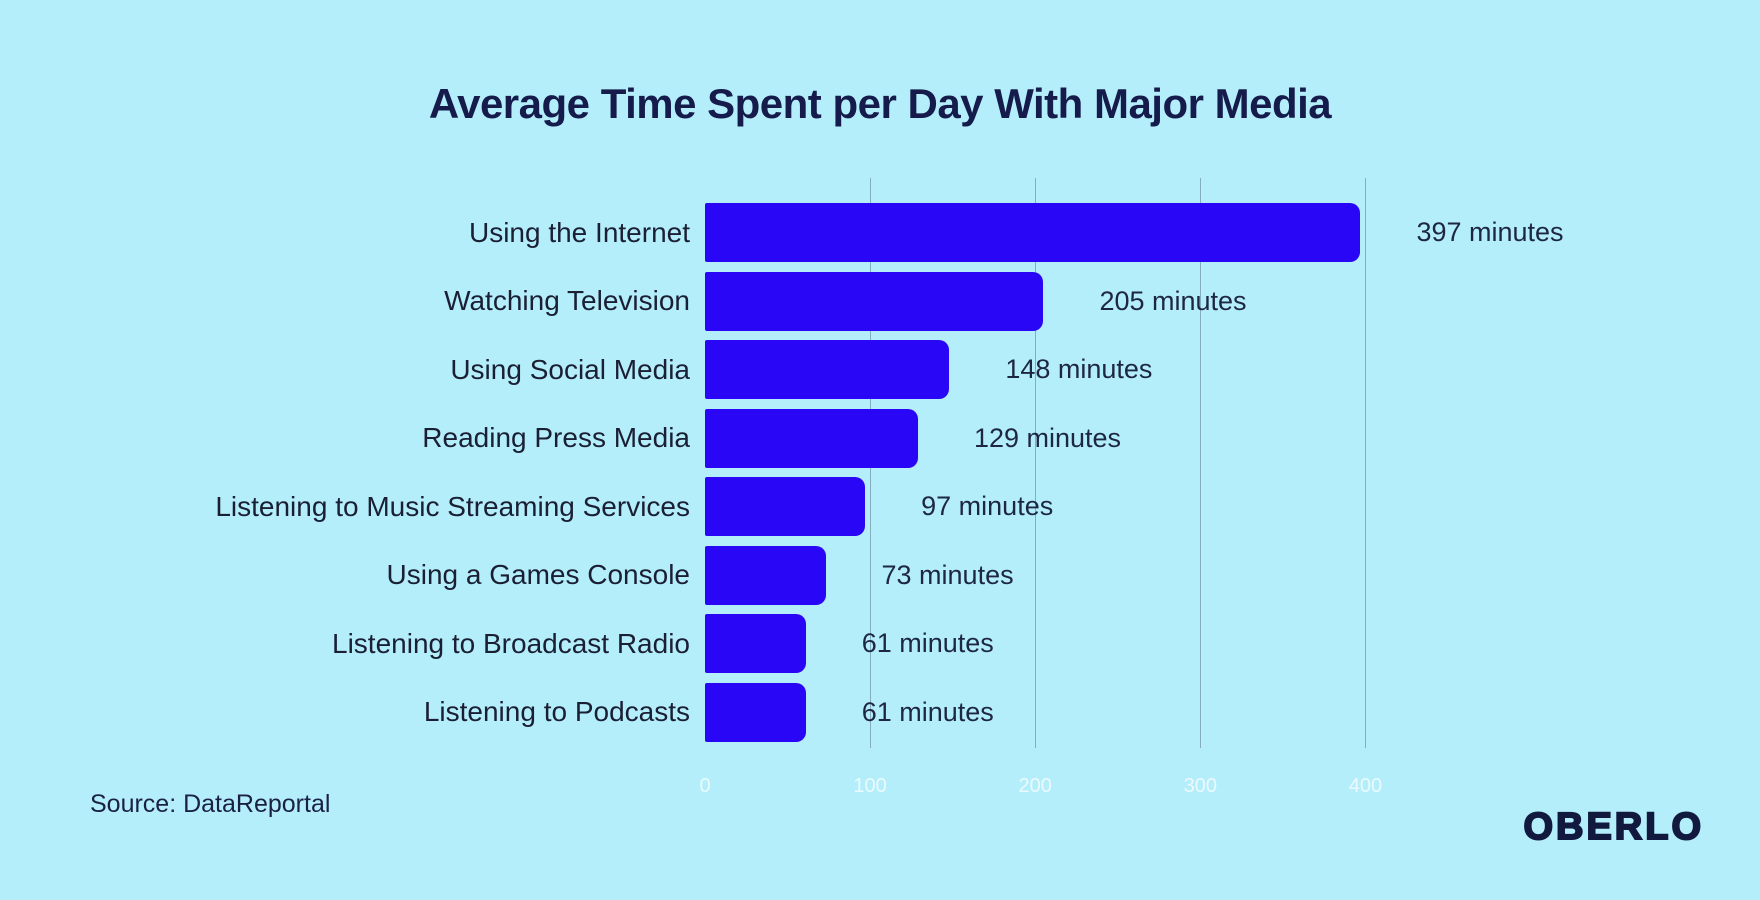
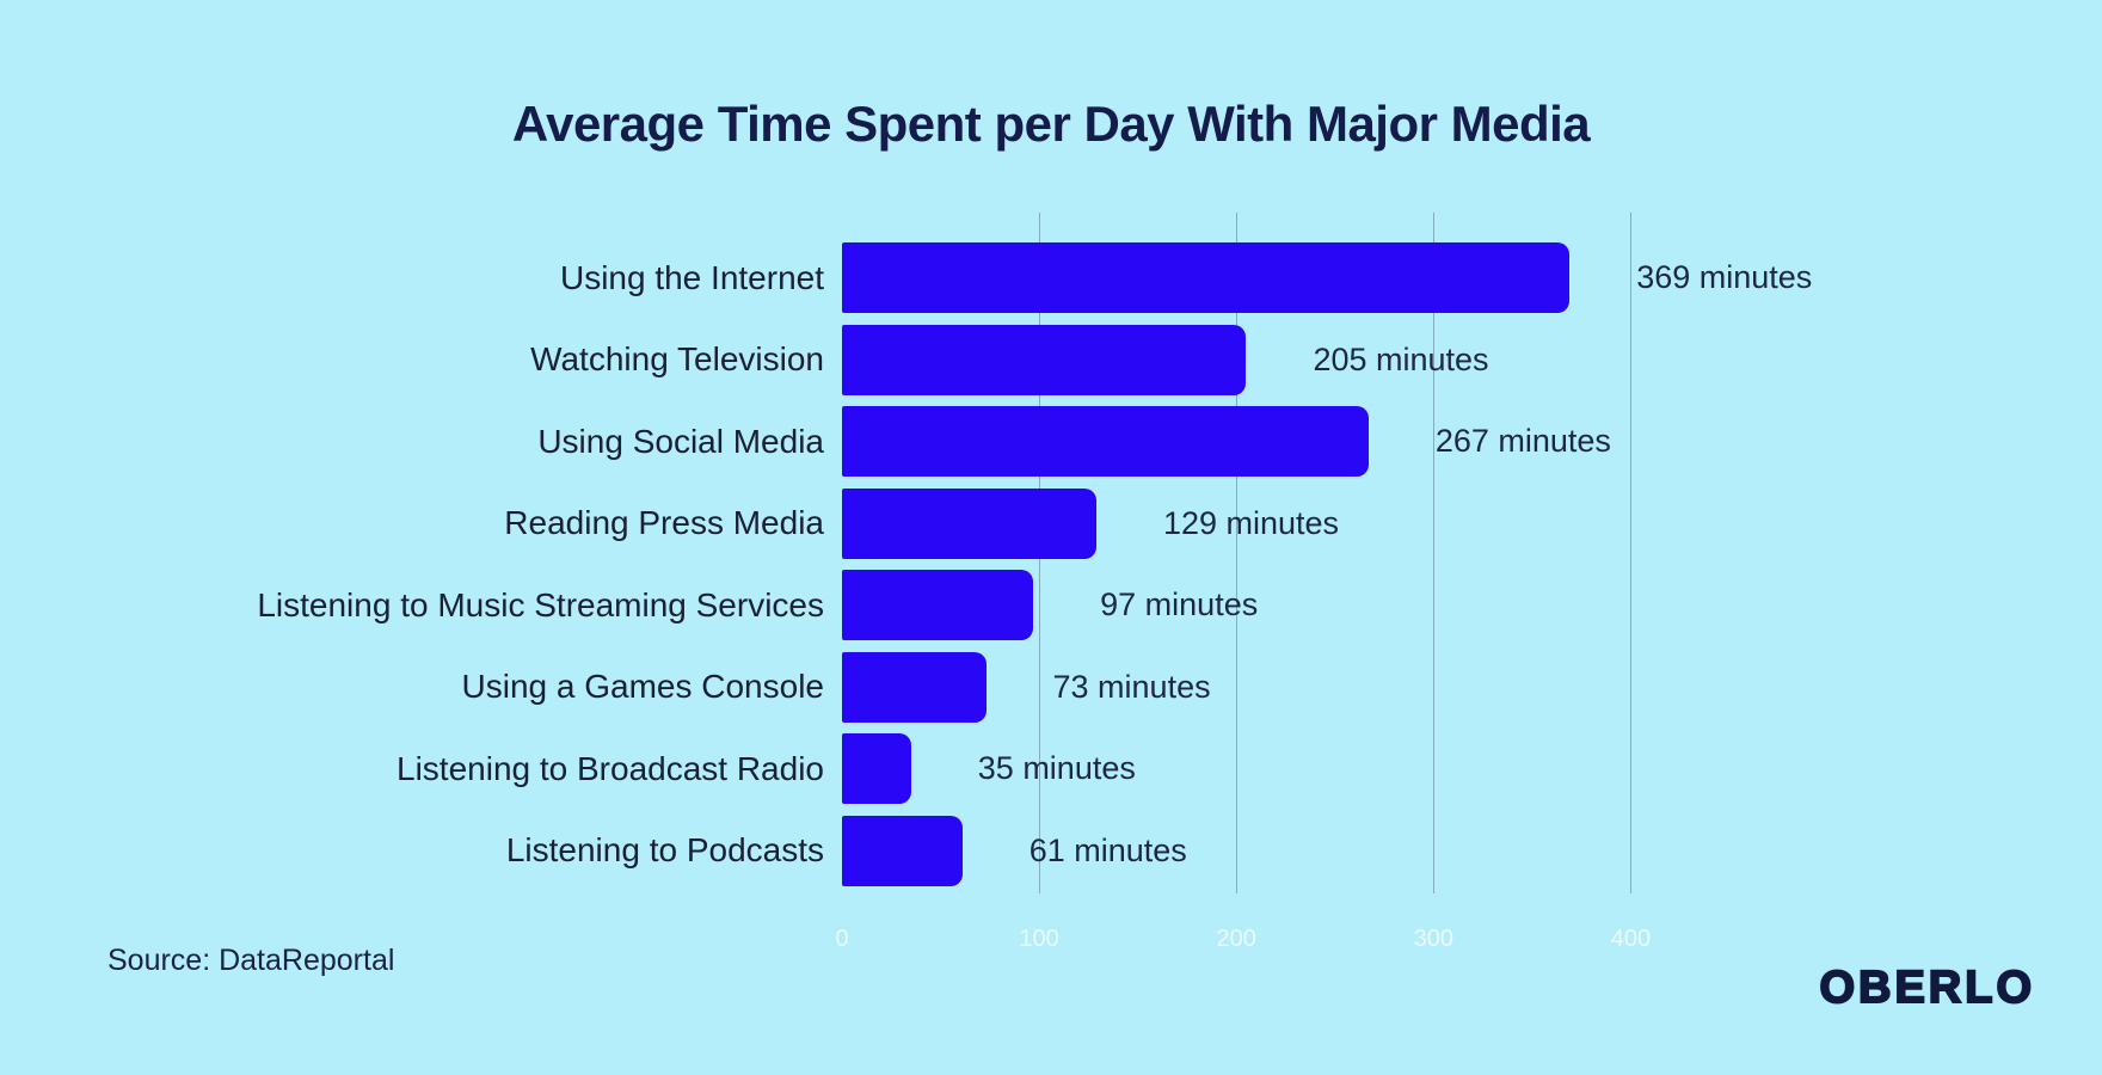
Using the Internet: 397 -> 369
Using Social Media: 148 -> 267
Listening to Broadcast Radio: 61 -> 35
